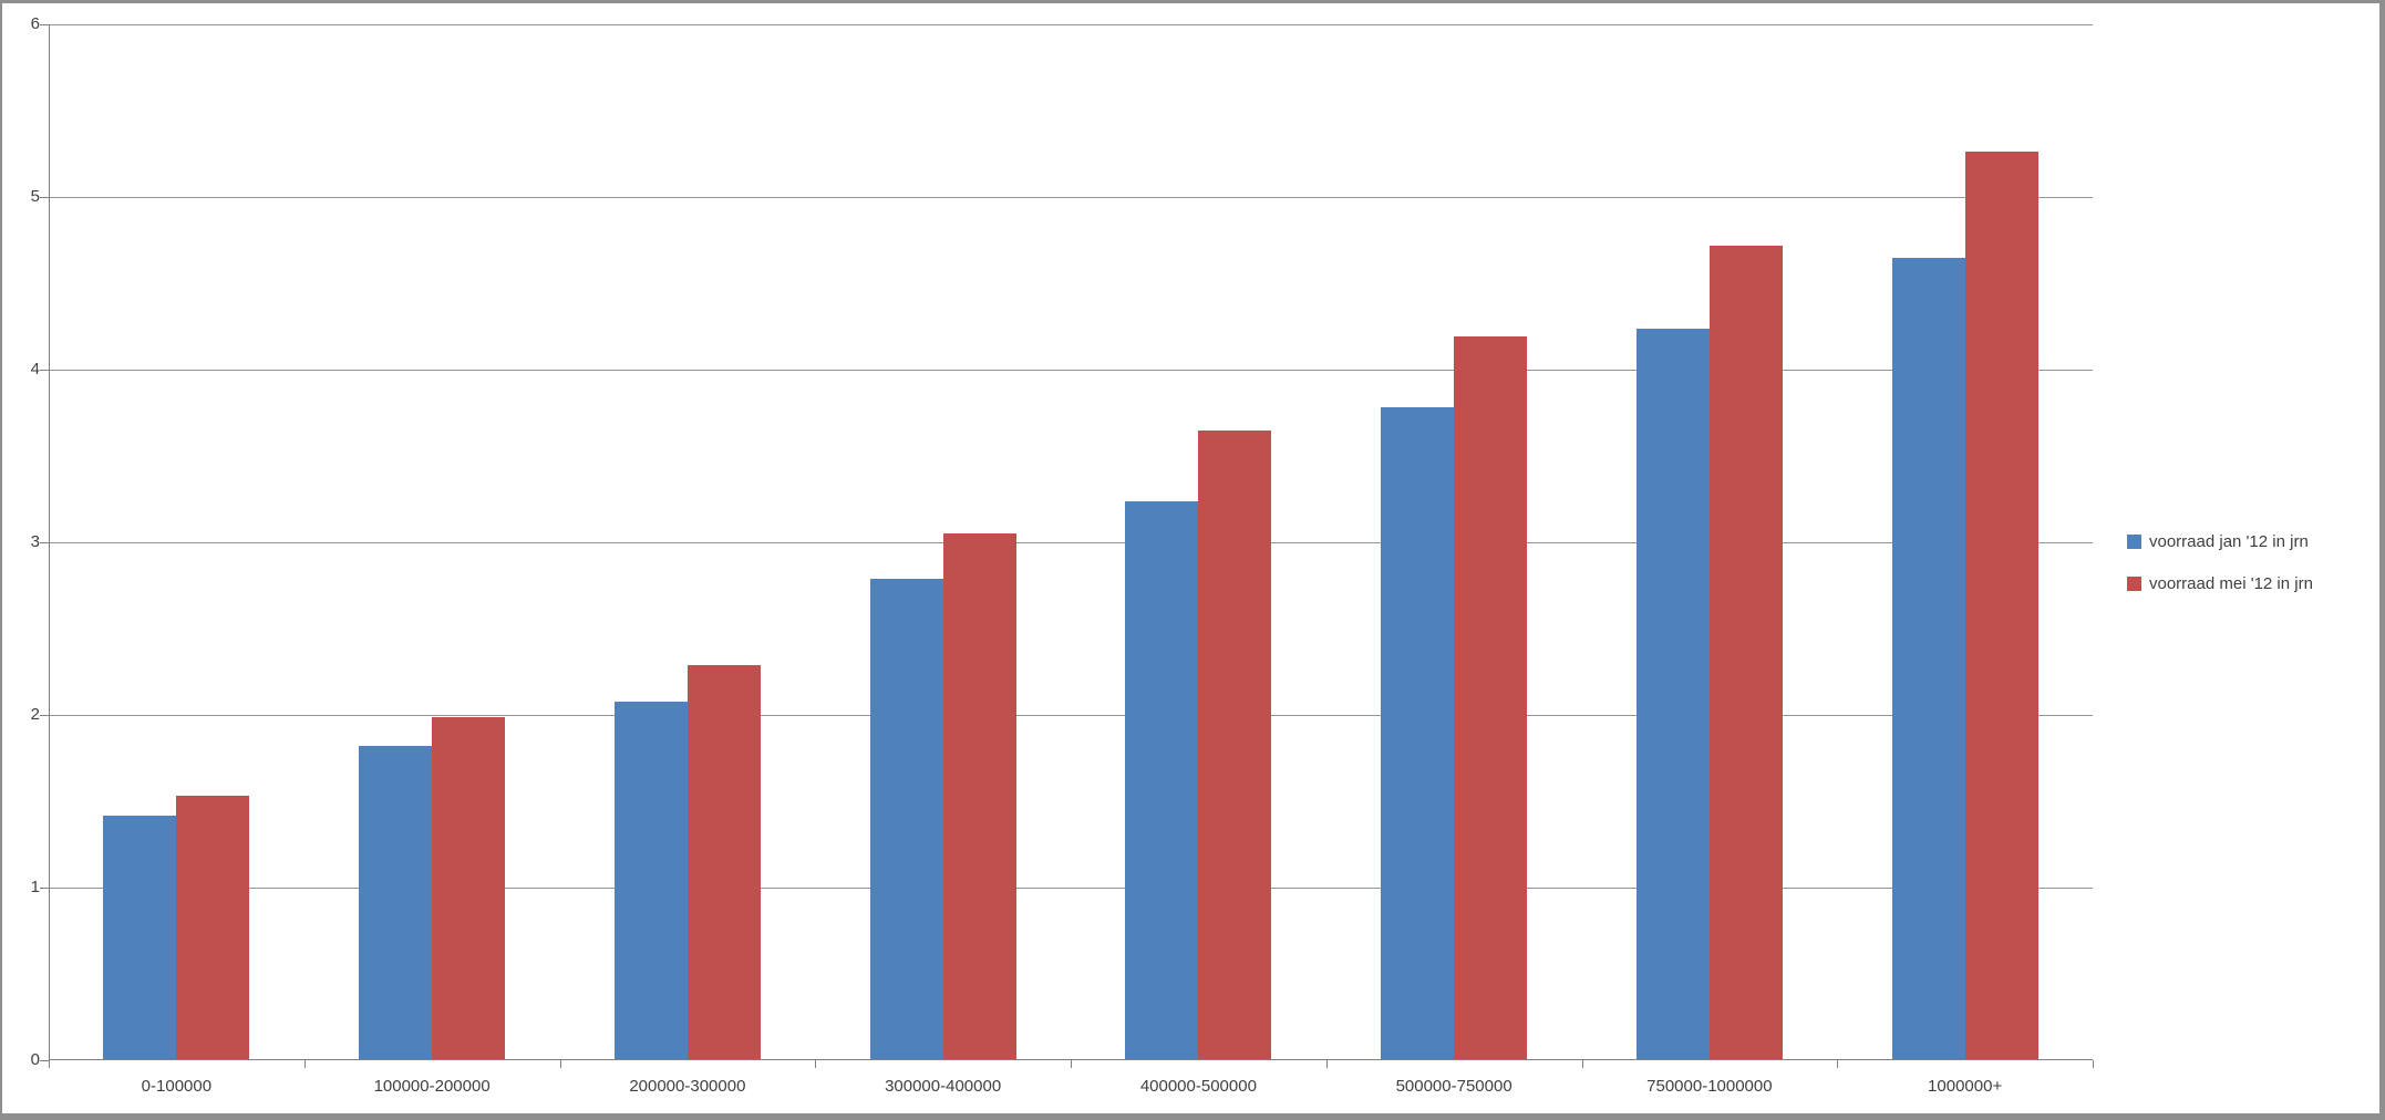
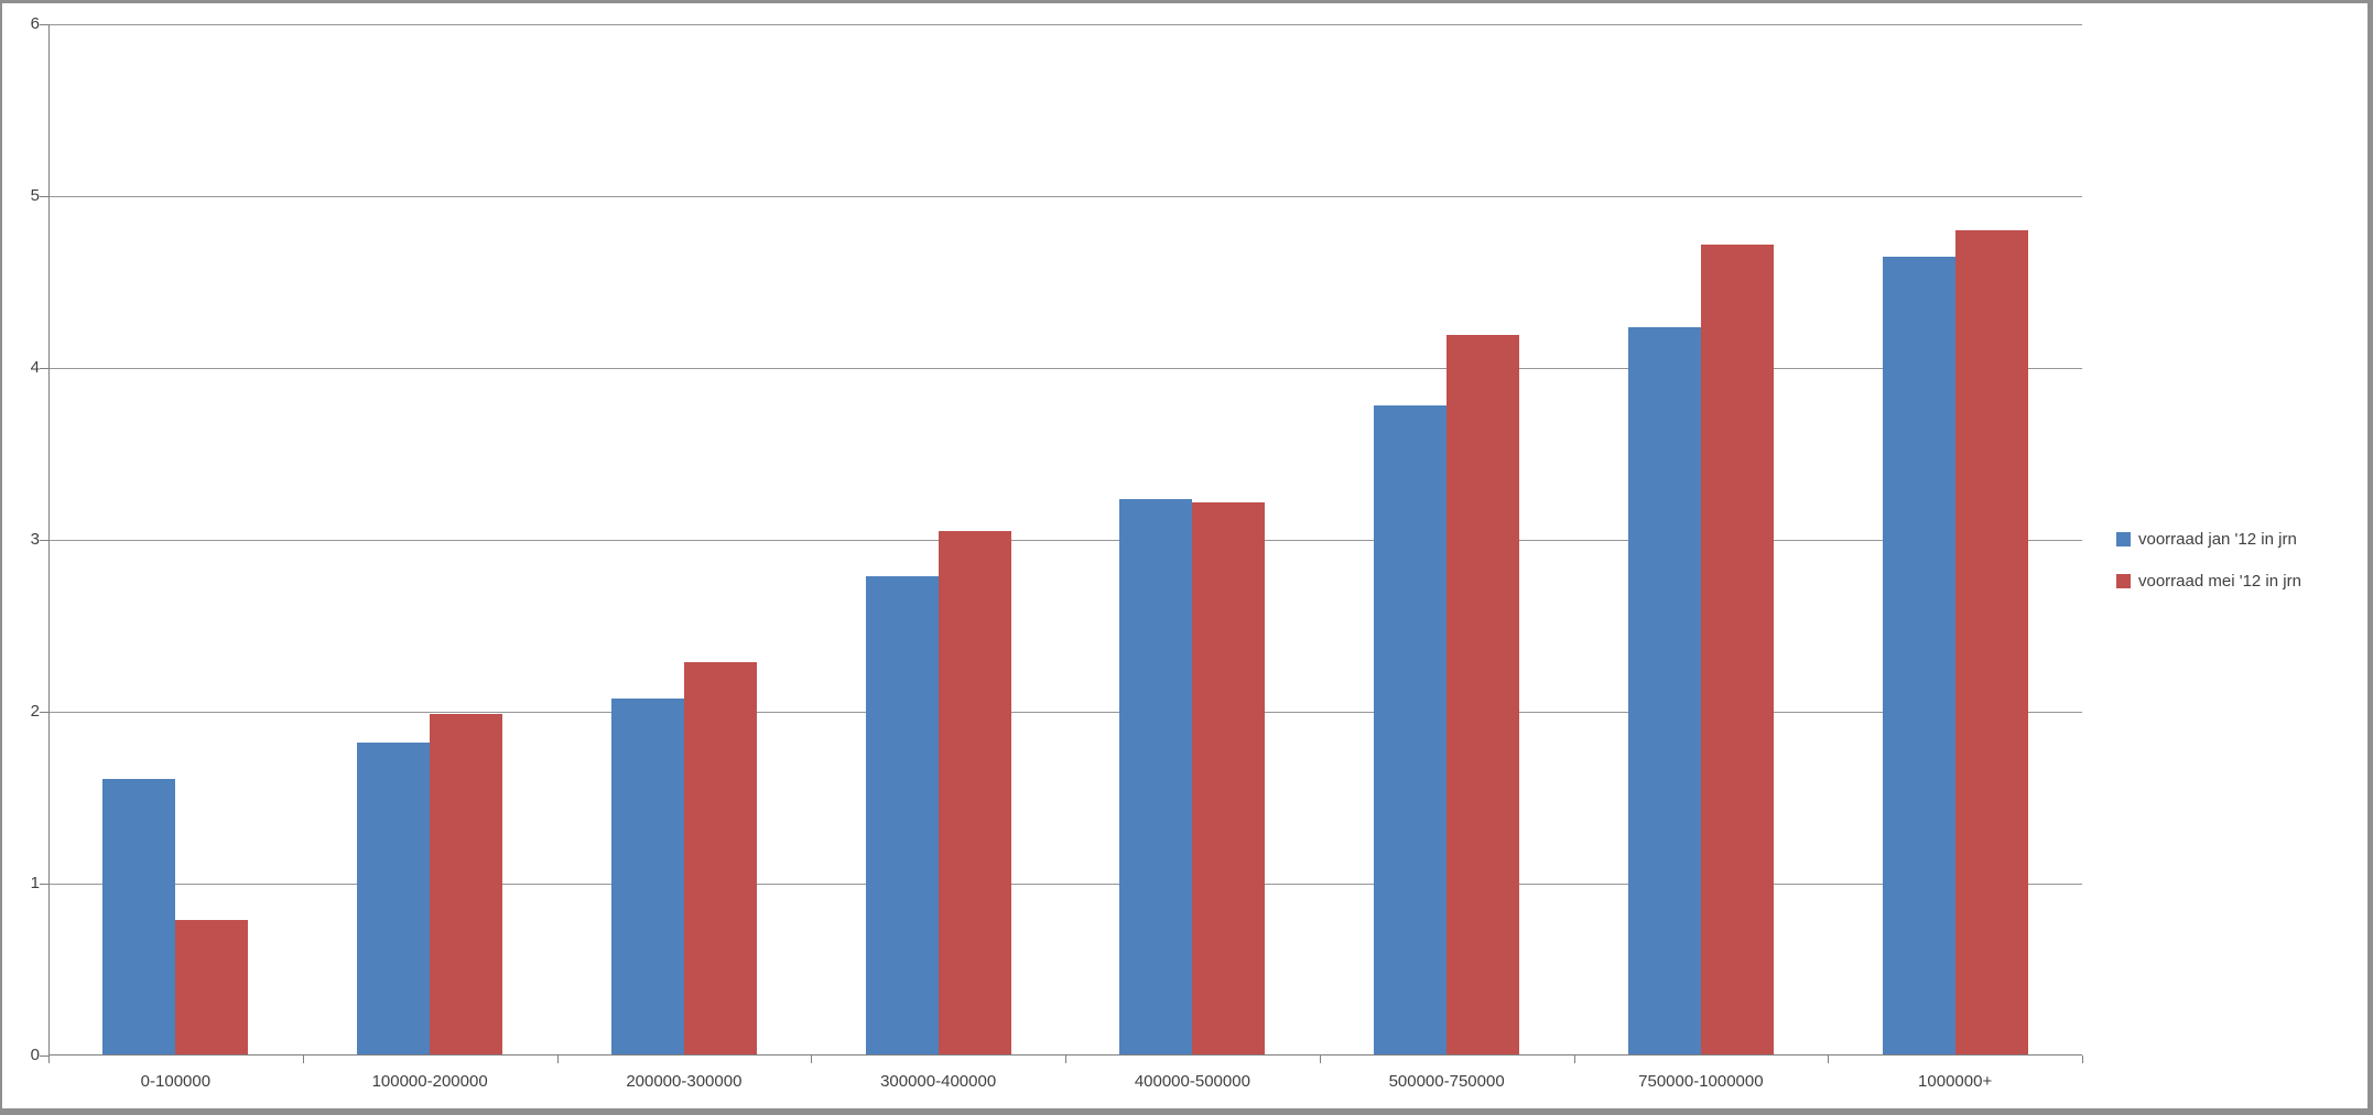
voorraad jan '12 in jrn/0-100000: 1.42 -> 1.61
voorraad mei '12 in jrn/0-100000: 1.53 -> 0.79
voorraad mei '12 in jrn/400000-500000: 3.65 -> 3.22
voorraad mei '12 in jrn/1000000+: 5.26 -> 4.80
